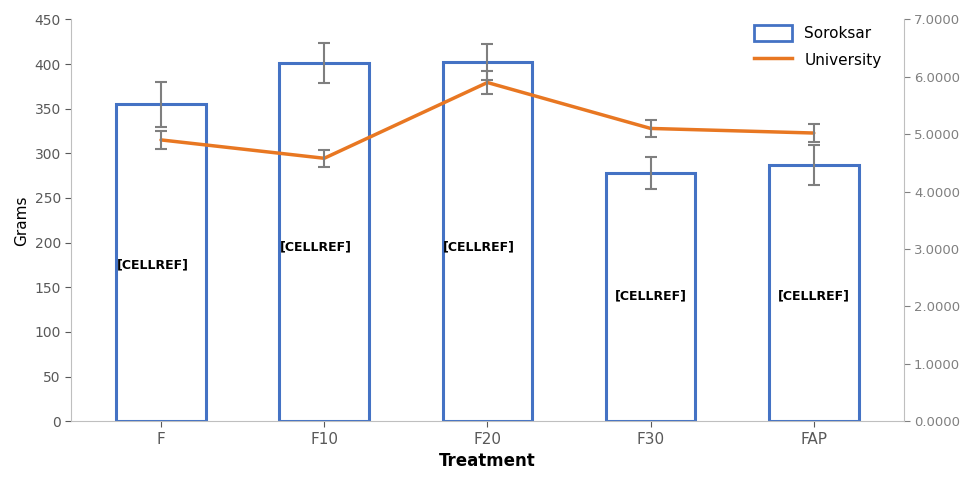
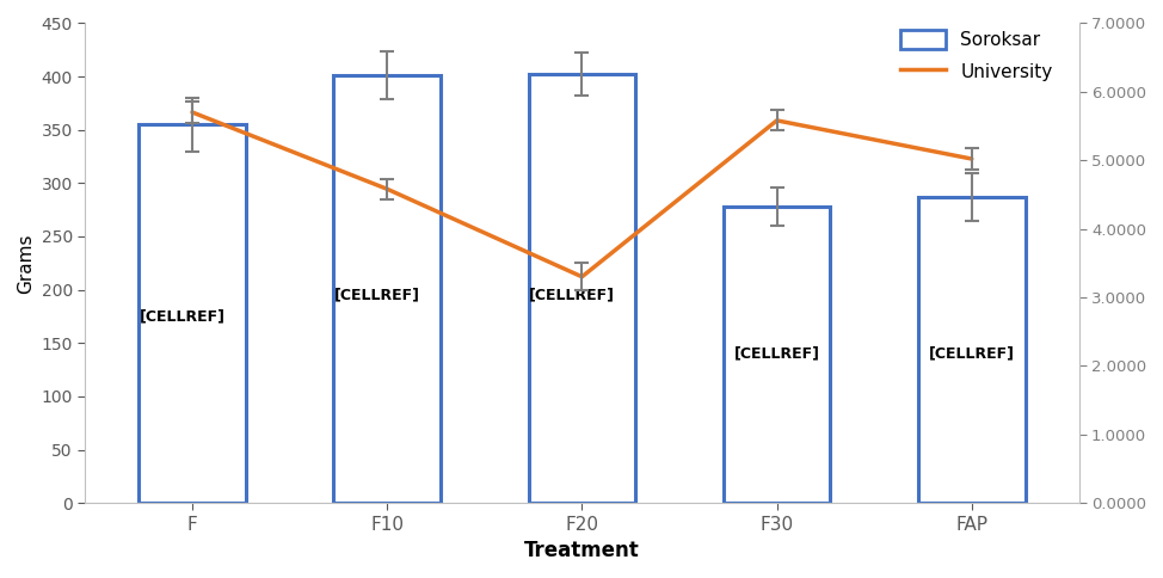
University/F: 4.90 -> 5.70
University/F20: 5.90 -> 3.30
University/F30: 5.10 -> 5.58
